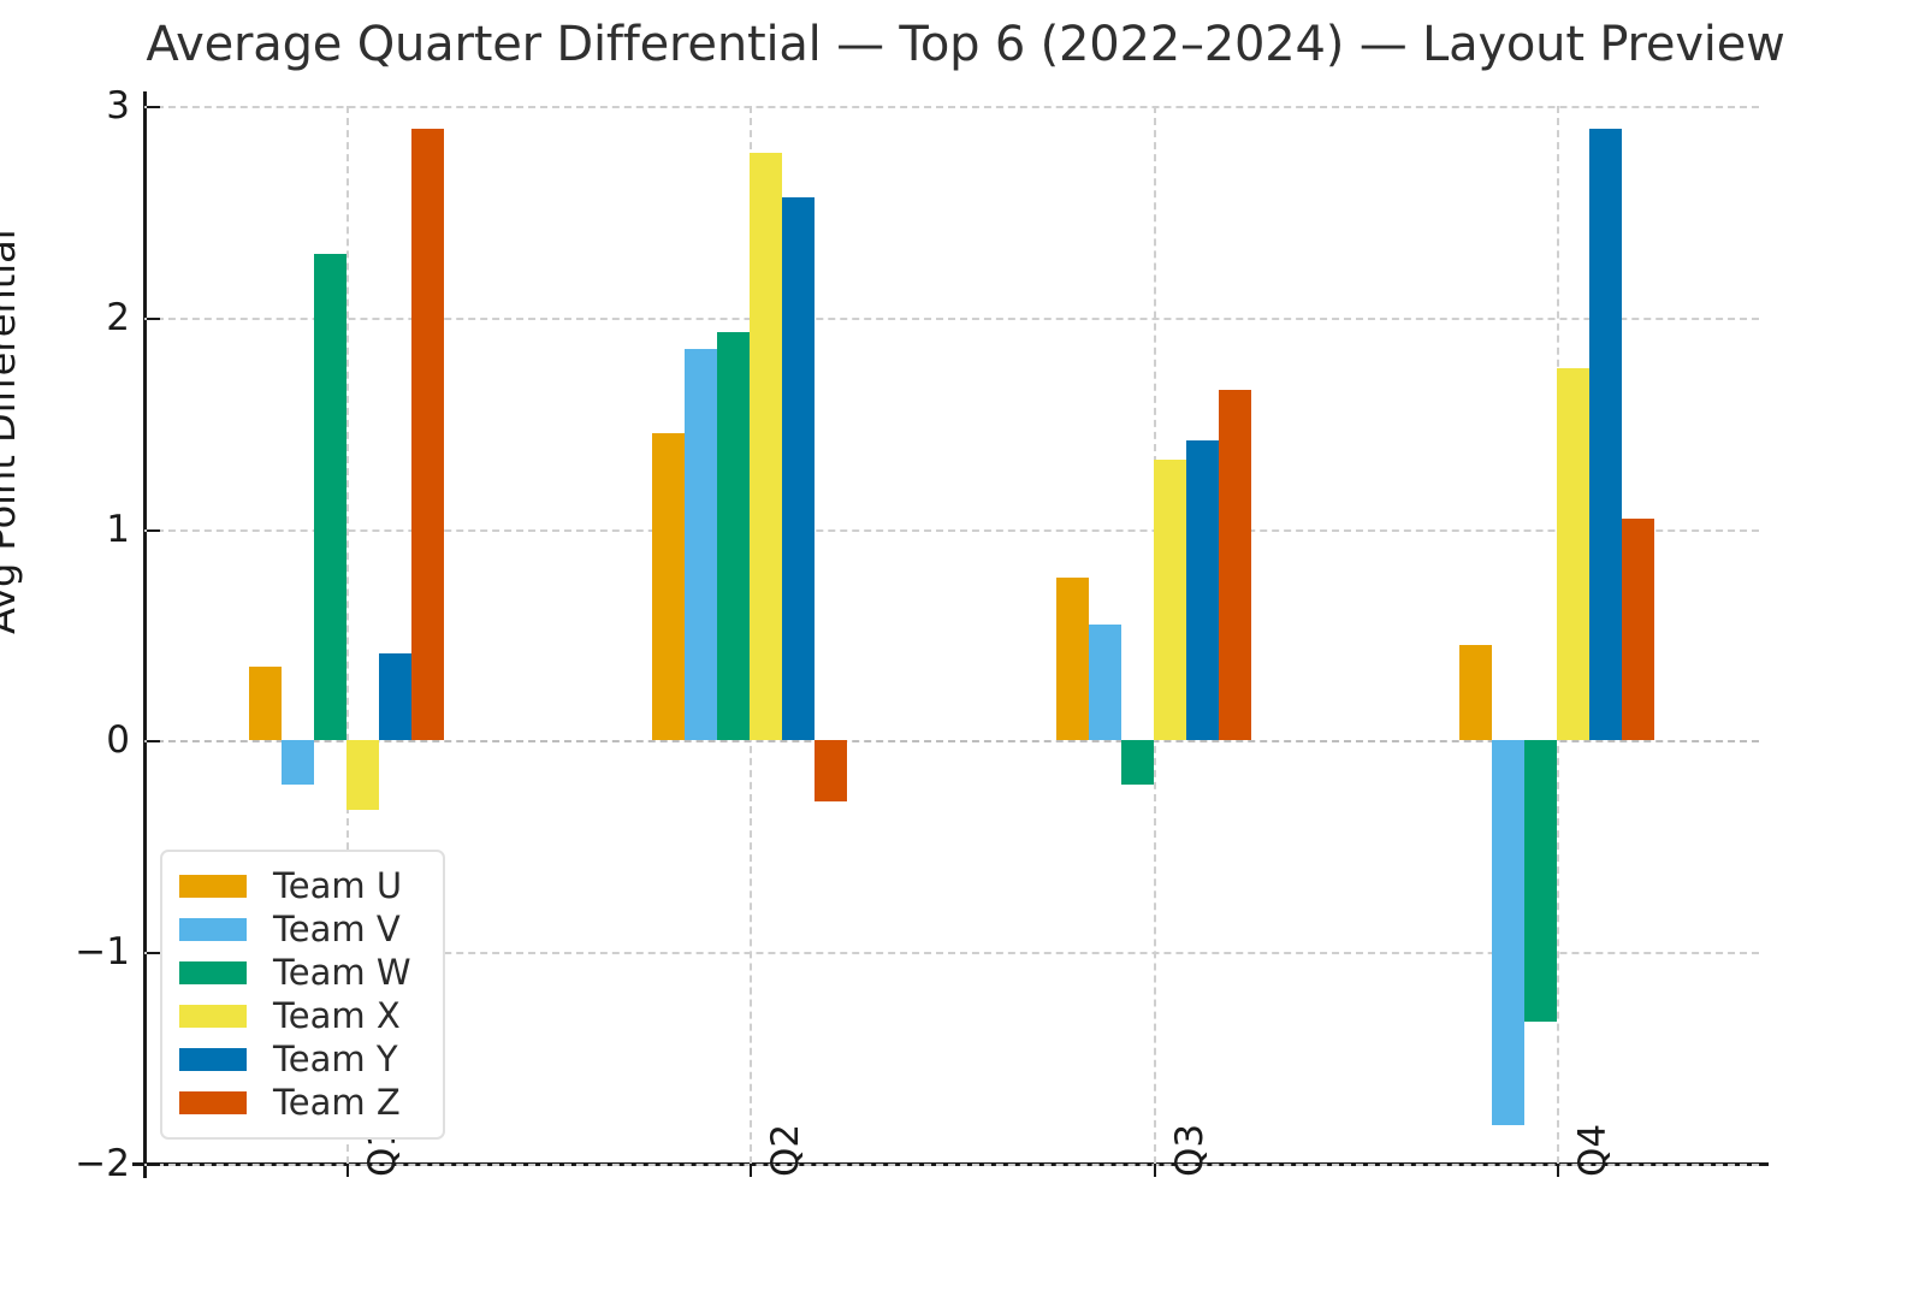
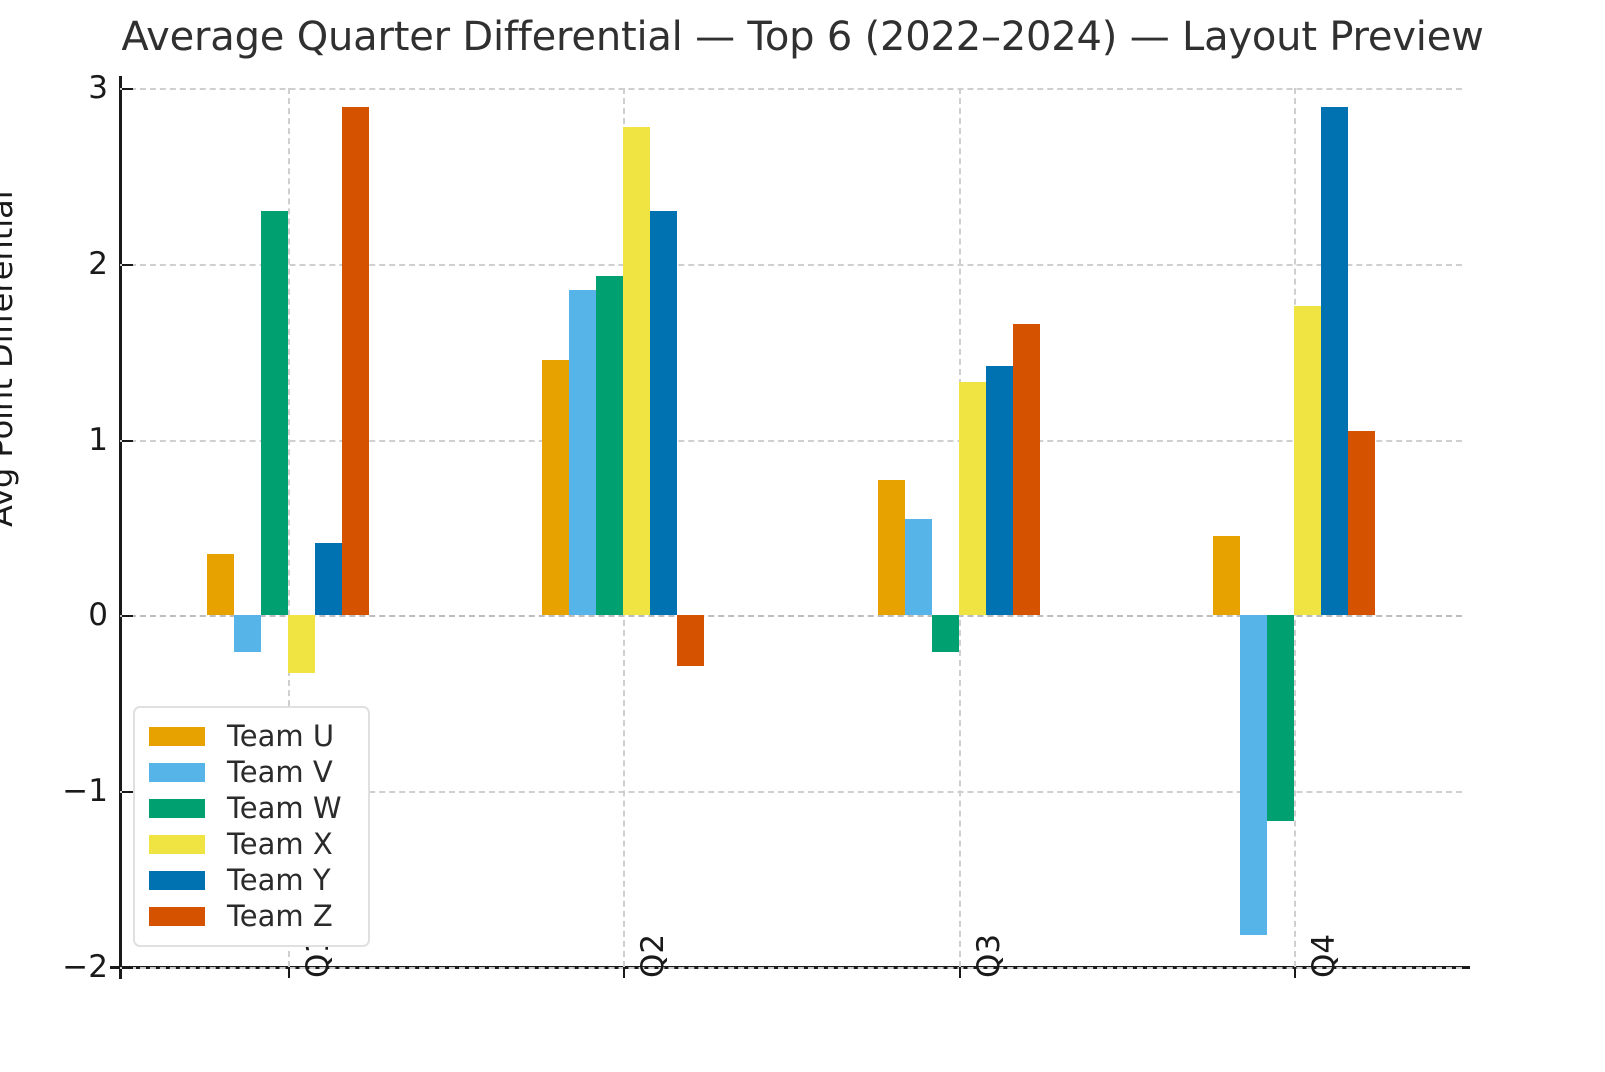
Team Y/Q2: 2.57 -> 2.30
Team W/Q4: -1.33 -> -1.17
